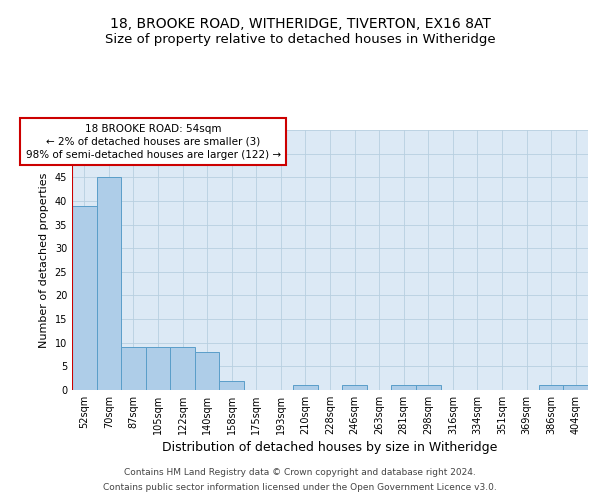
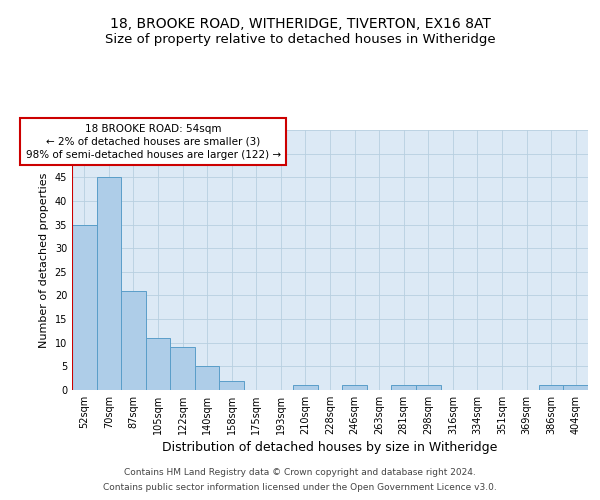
52sqm: 39 -> 35
87sqm: 9 -> 21
105sqm: 9 -> 11
140sqm: 8 -> 5
